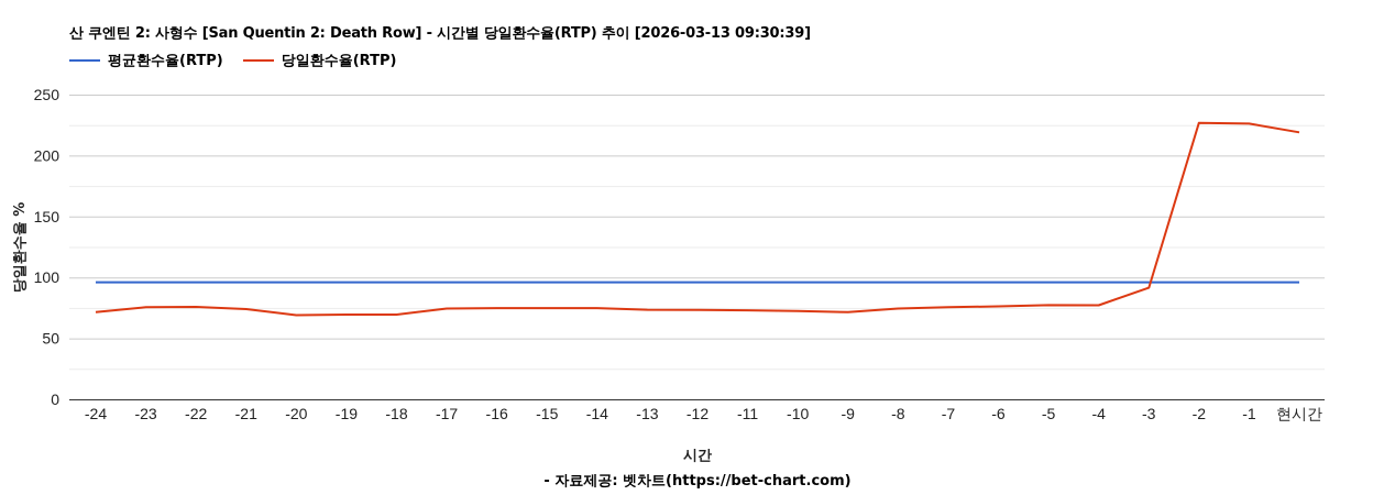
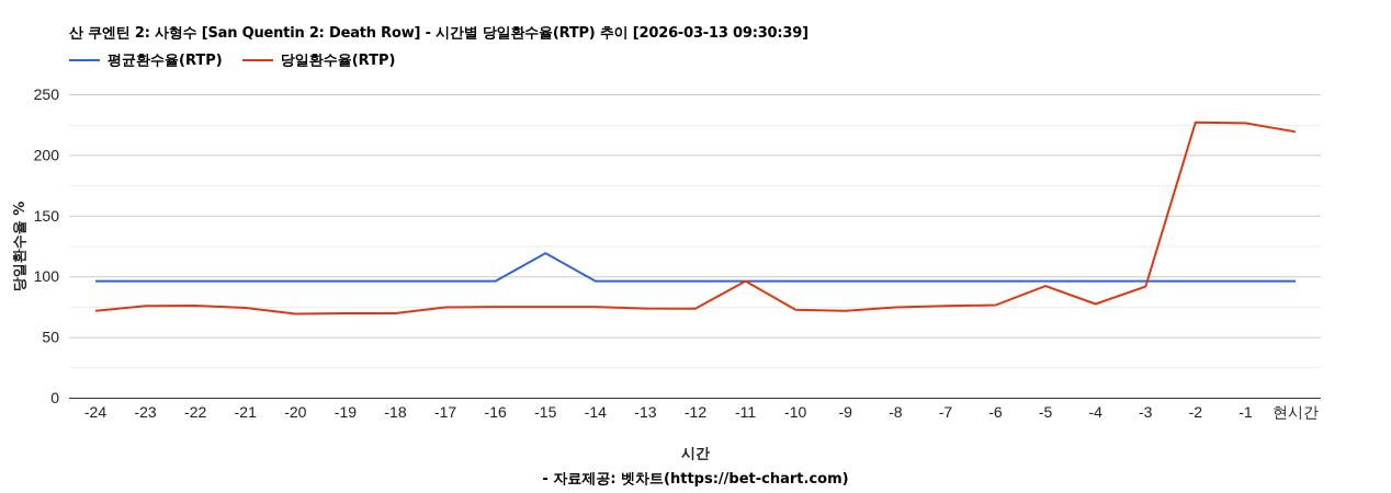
평균환수율(RTP)/-15: 96 -> 119
당일환수율(RTP)/-11: 73 -> 96
당일환수율(RTP)/-5: 77 -> 92
